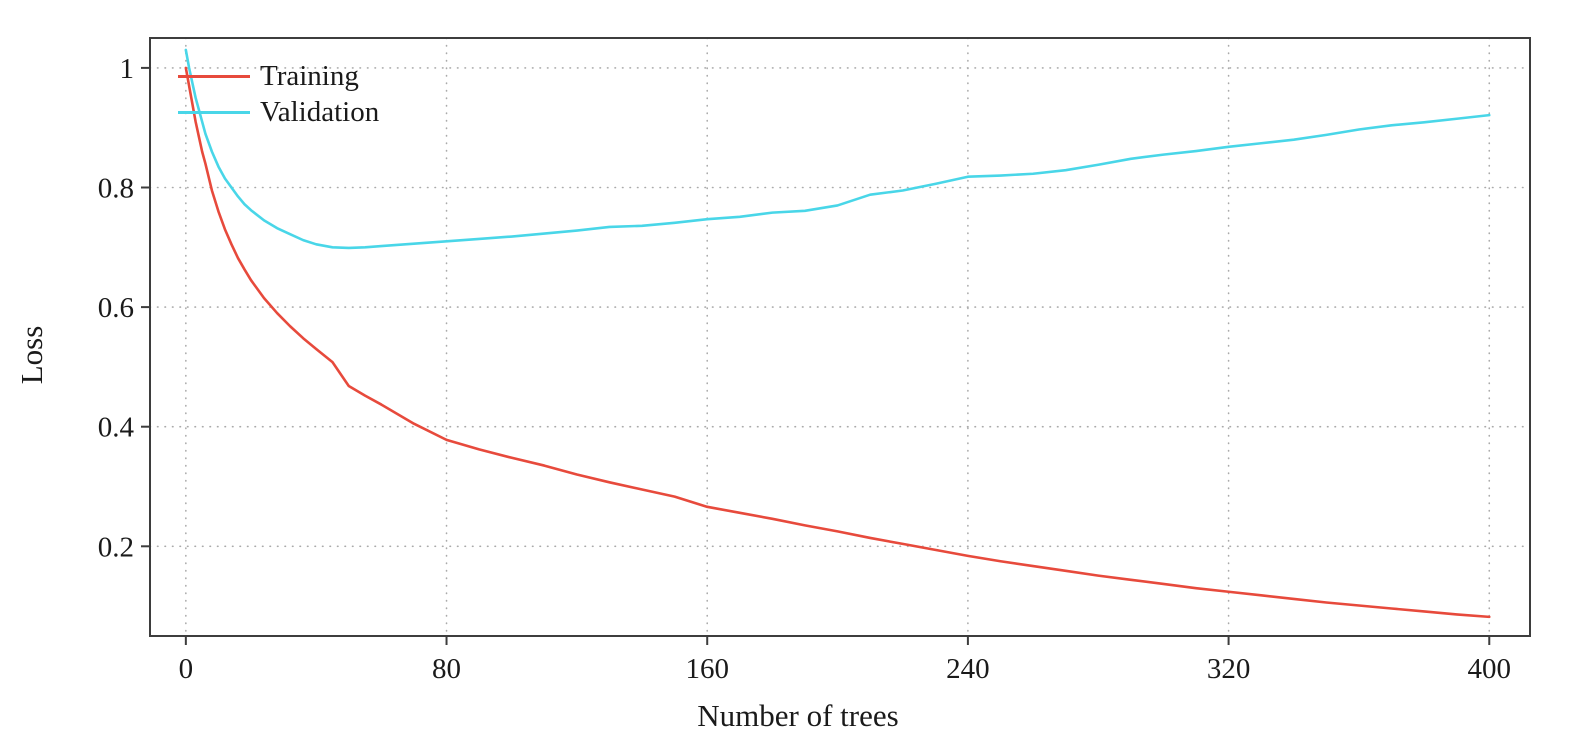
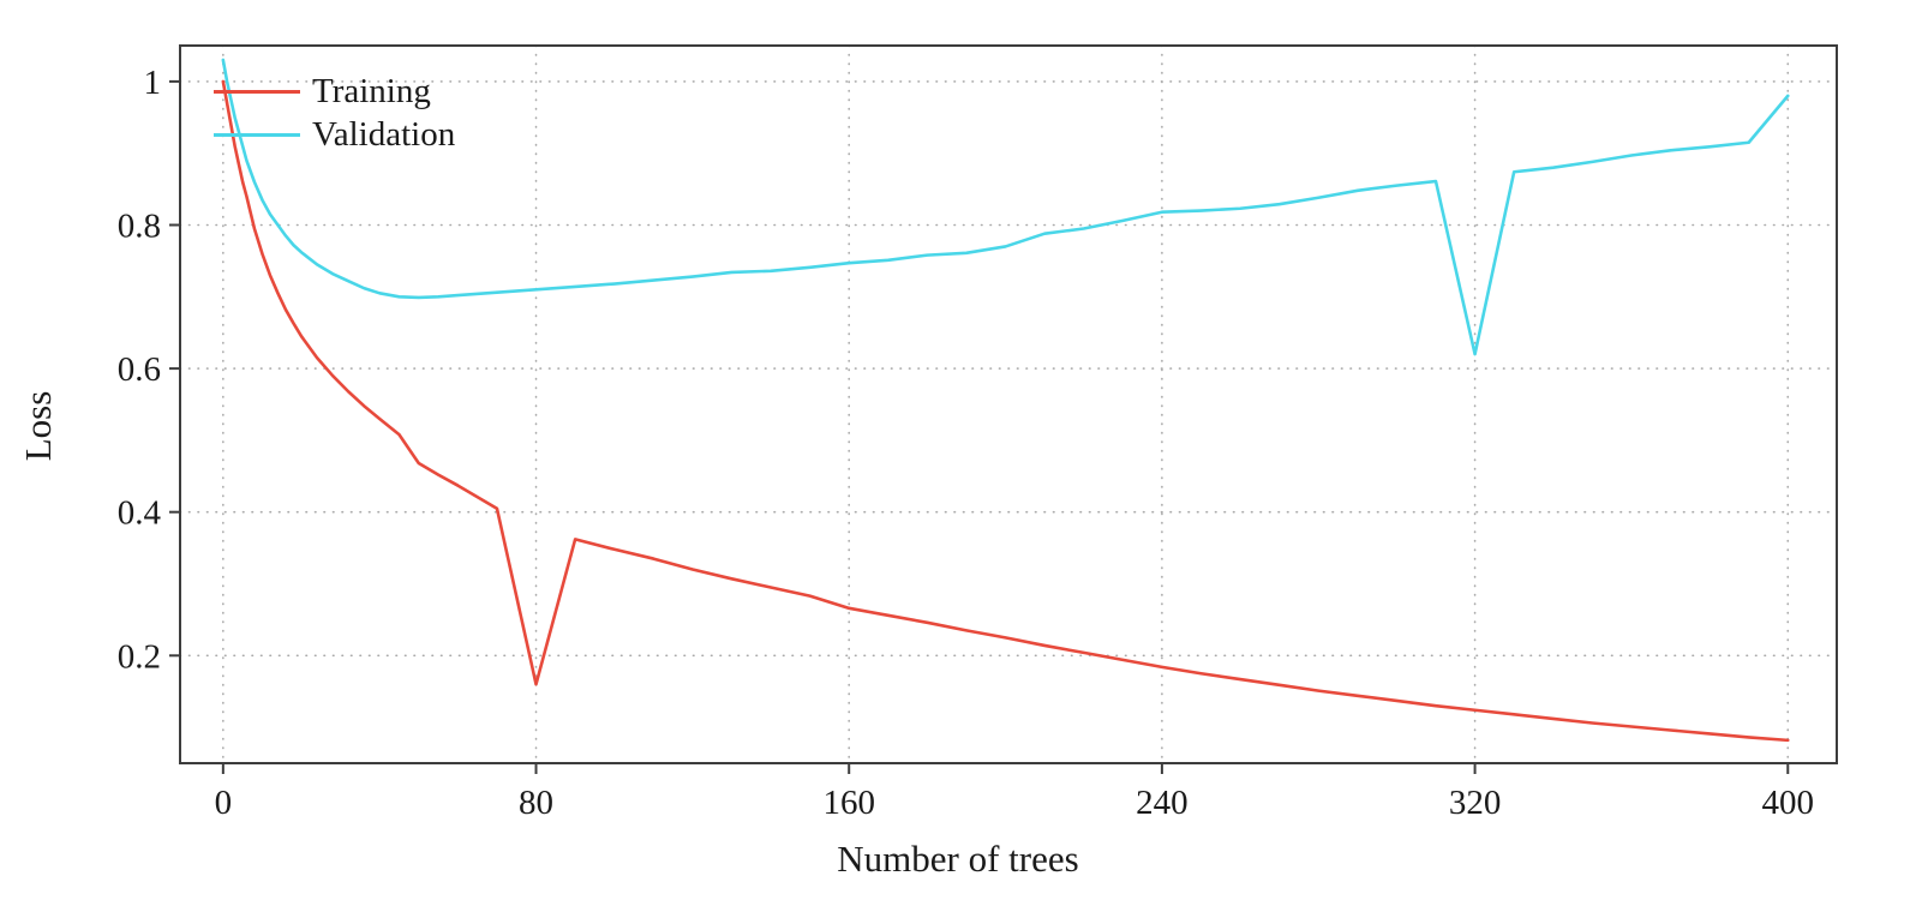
Training/80: 0.38 -> 0.16
Validation/320: 0.87 -> 0.62
Validation/400: 0.92 -> 0.98
